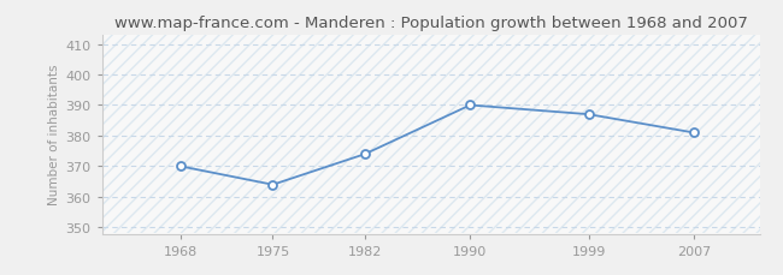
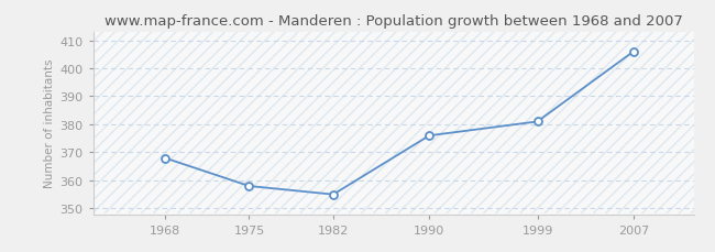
1968: 370 -> 368
1975: 364 -> 358
1982: 374 -> 355
1990: 390 -> 376
1999: 387 -> 381
2007: 381 -> 406
